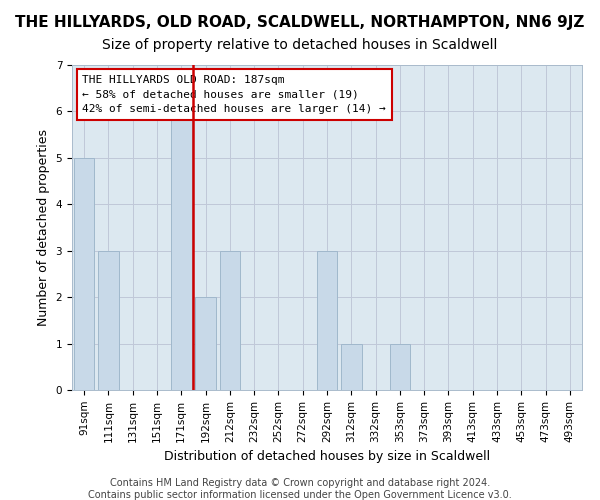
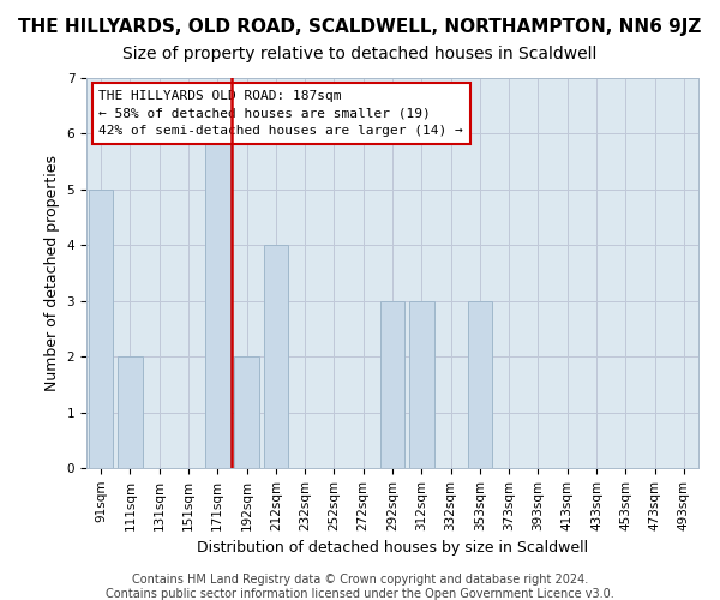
111sqm: 3 -> 2
212sqm: 3 -> 4
312sqm: 1 -> 3
353sqm: 1 -> 3
